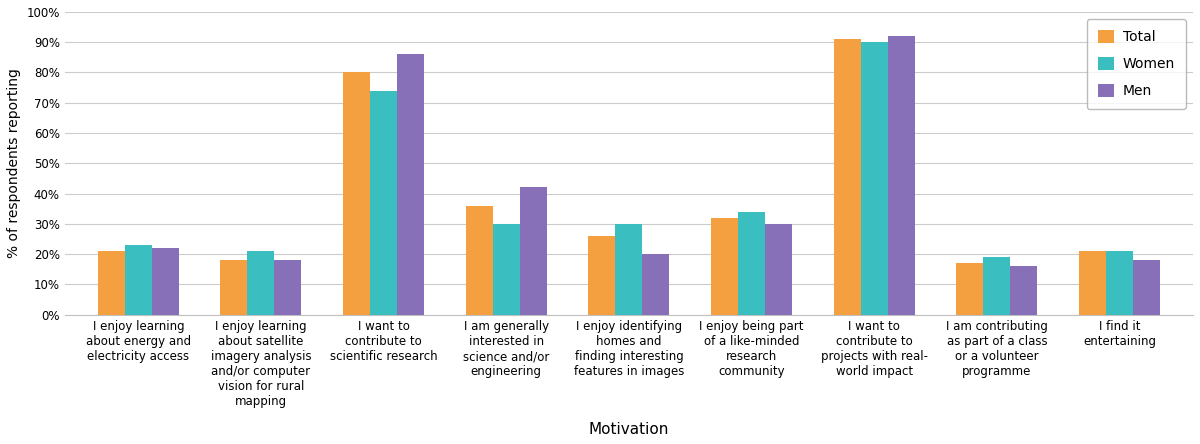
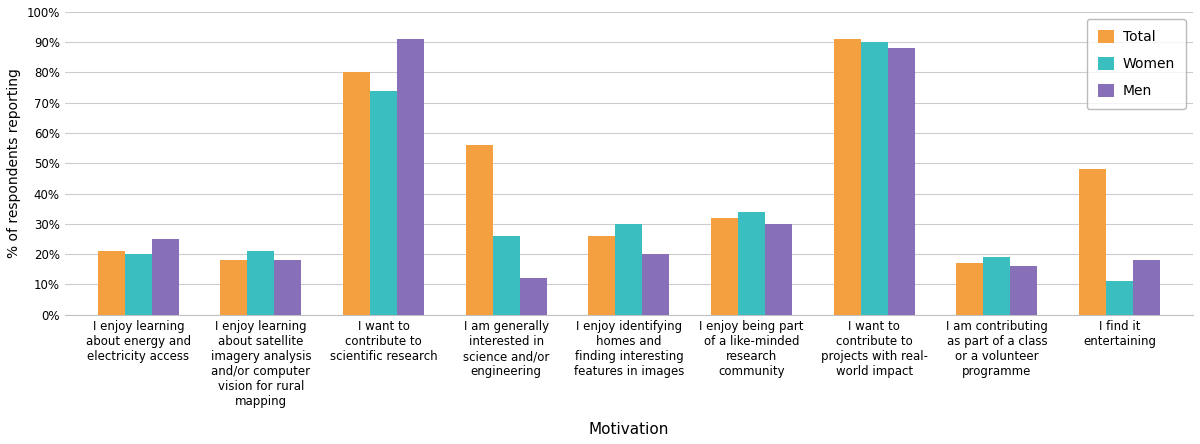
Women/I enjoy learning about energy and electricity access: 23% -> 20%
Men/I enjoy learning about energy and electricity access: 22% -> 25%
Men/I want to contribute to scientific research: 86% -> 91%
Total/I am generally interested in science and/or engineering: 36% -> 56%
Women/I am generally interested in science and/or engineering: 30% -> 26%
Men/I am generally interested in science and/or engineering: 42% -> 12%
Men/I want to contribute to projects with real- world impact: 92% -> 88%
Total/I find it entertaining: 21% -> 48%
Women/I find it entertaining: 21% -> 11%
